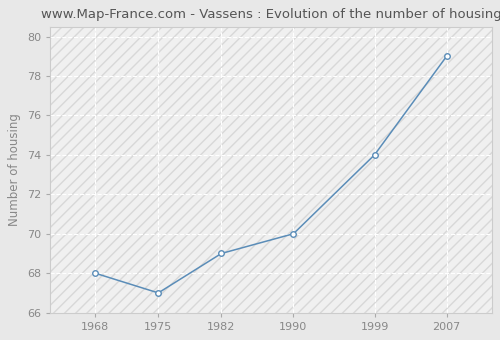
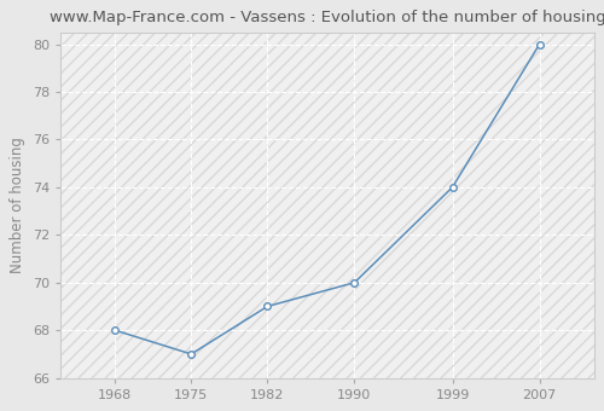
2007: 79 -> 80
